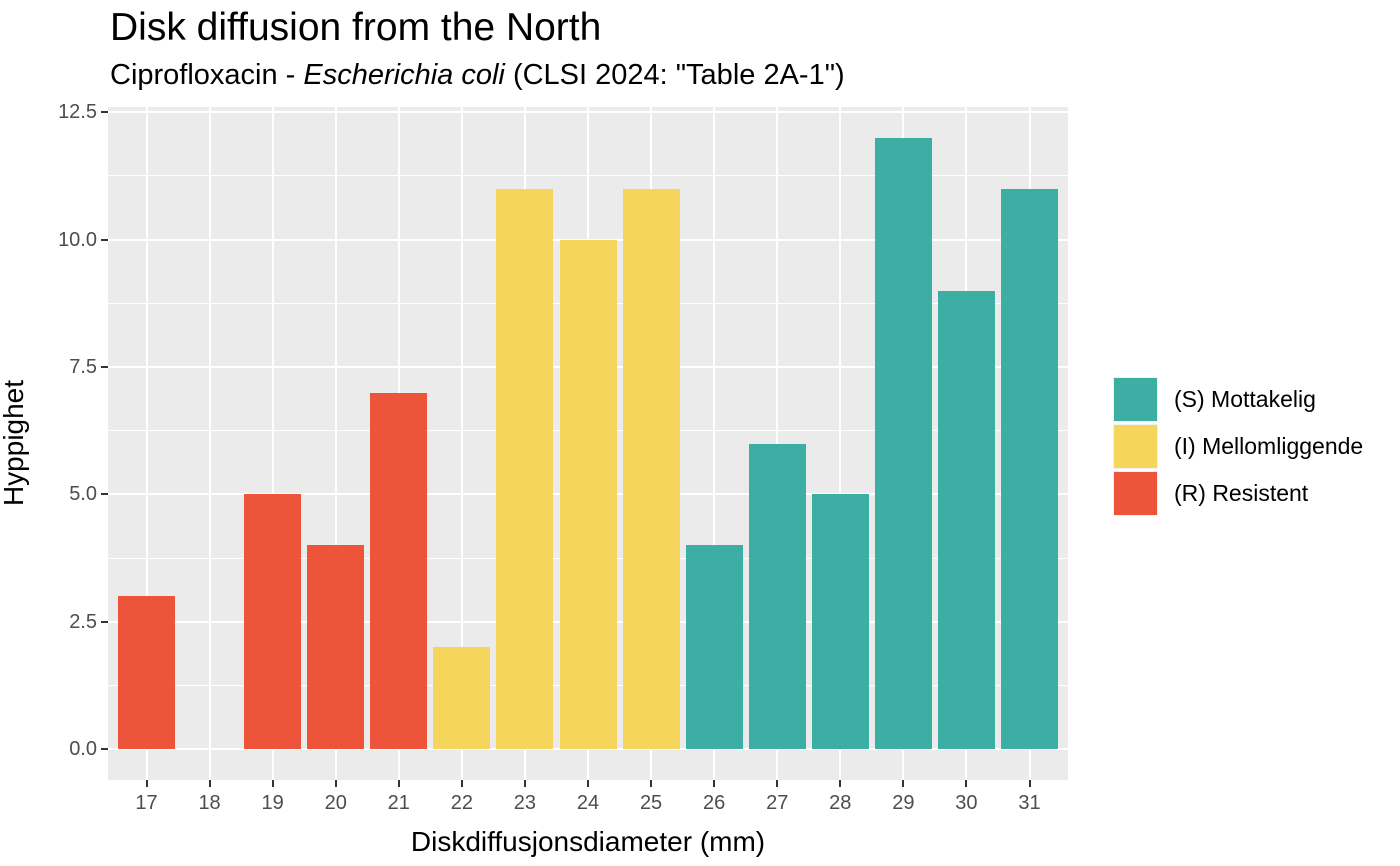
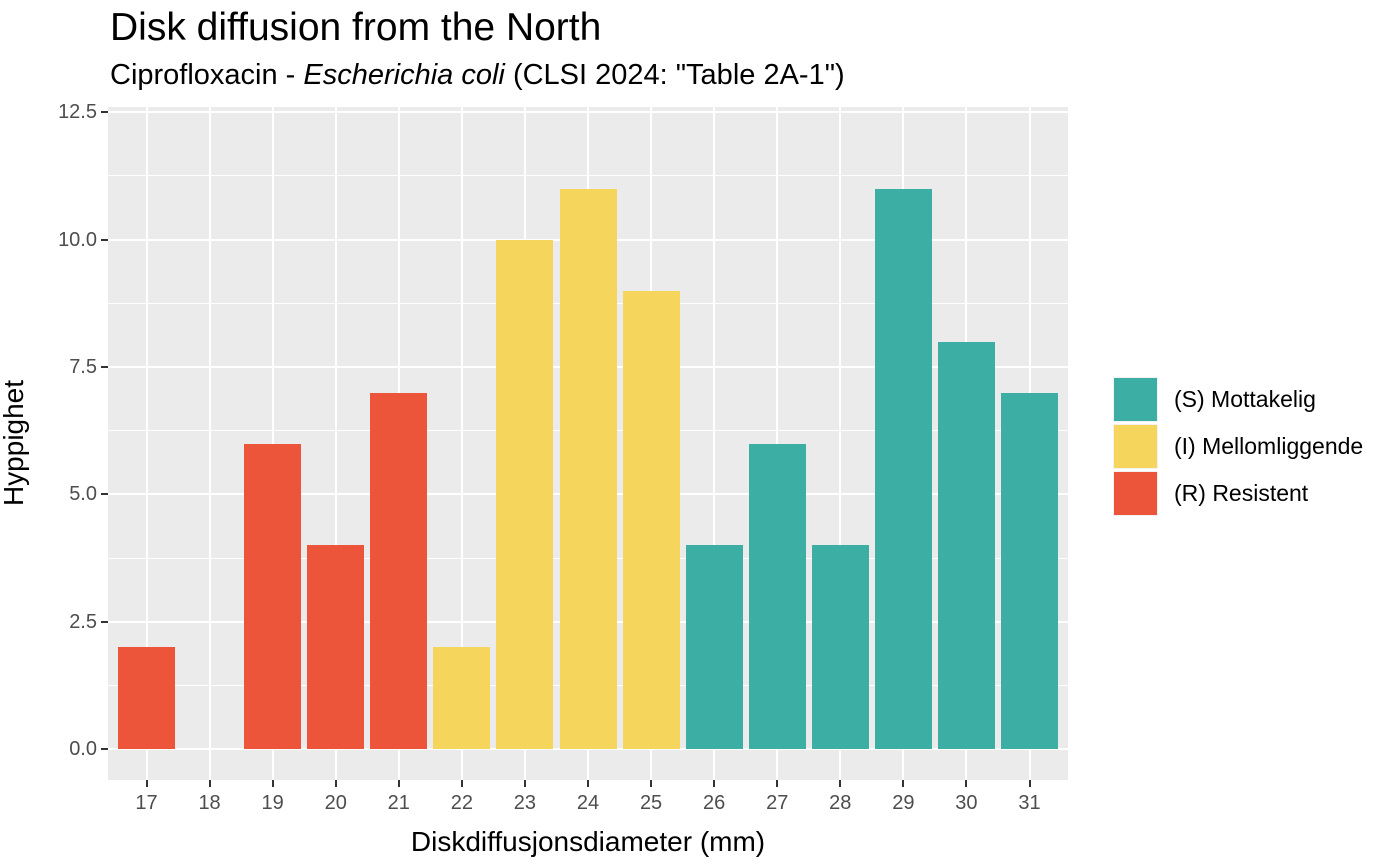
17: 3 -> 2
19: 5 -> 6
23: 11 -> 10
24: 10 -> 11
25: 11 -> 9
28: 5 -> 4
29: 12 -> 11
30: 9 -> 8
31: 11 -> 7
